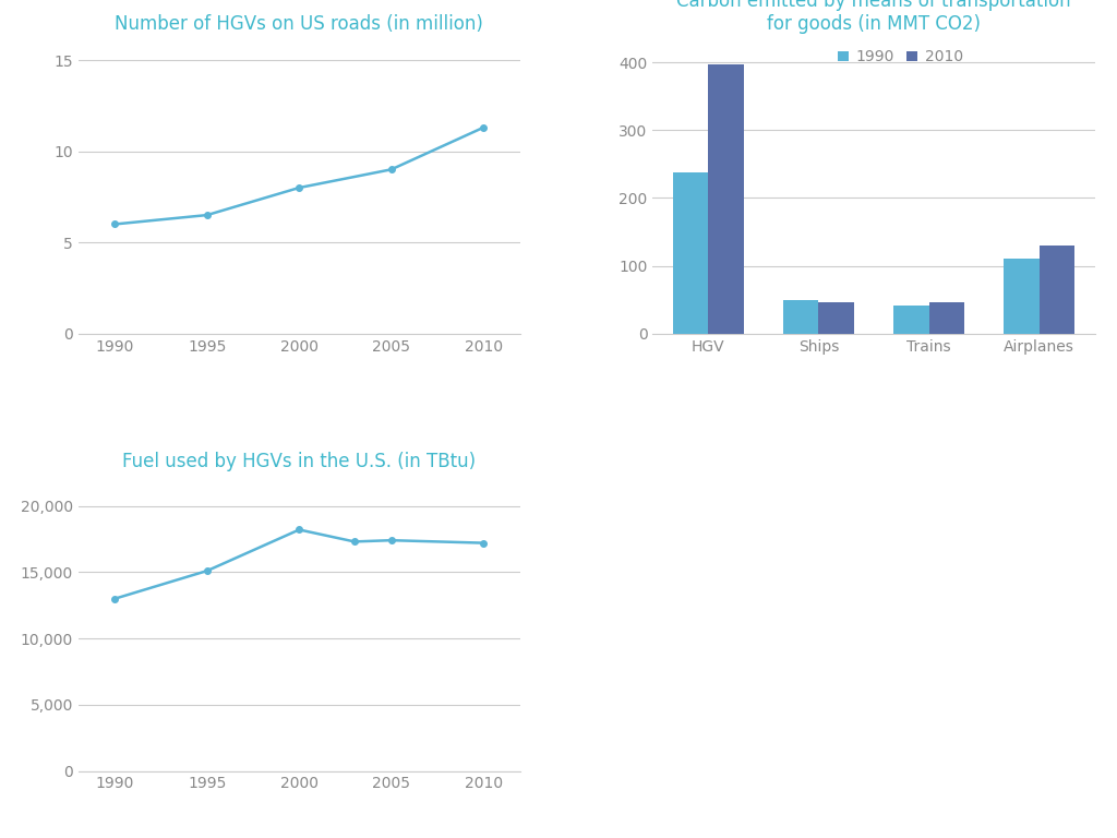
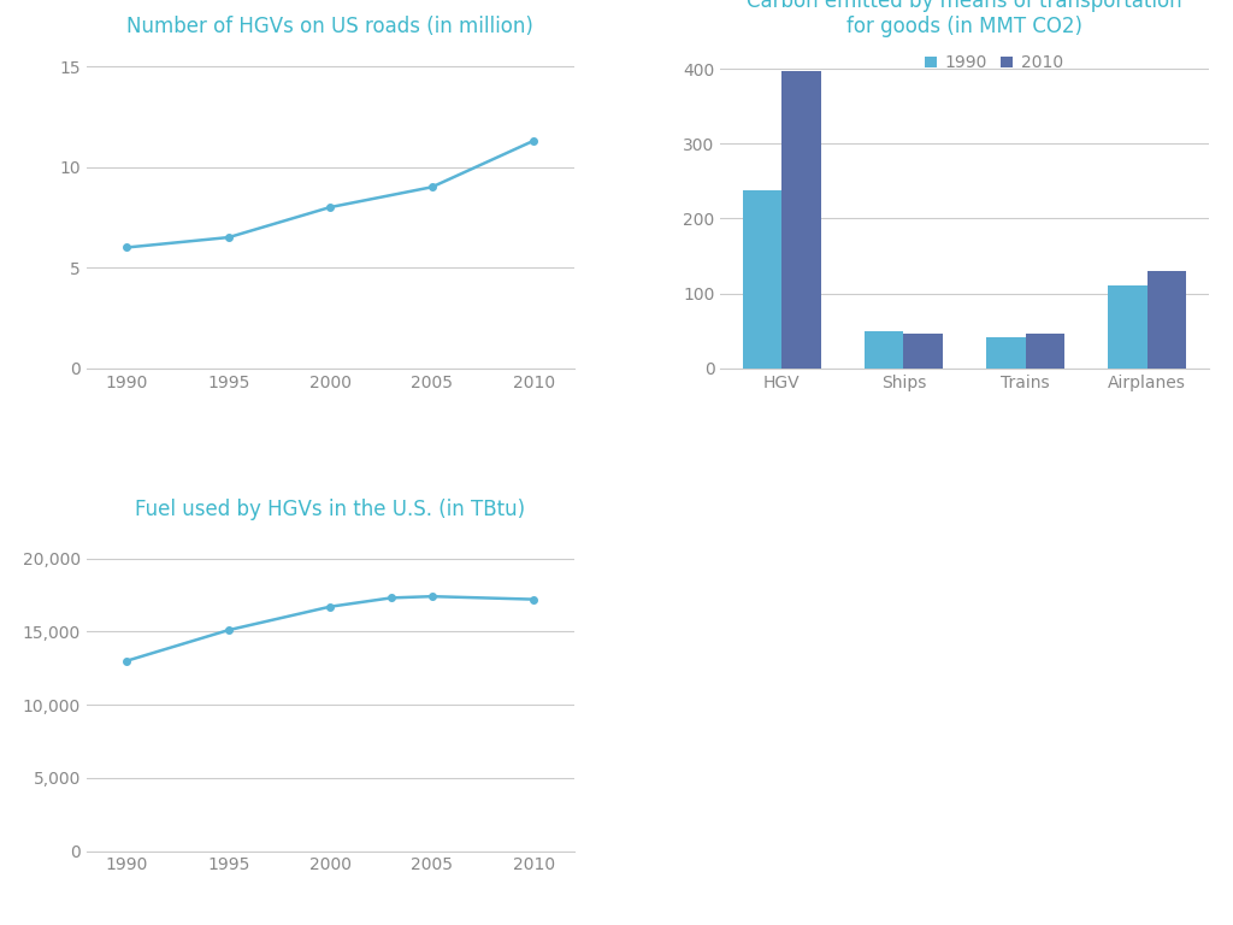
Fuel used by HGVs in the U.S. (in TBtu)/2000: 18,200 -> 16,700
